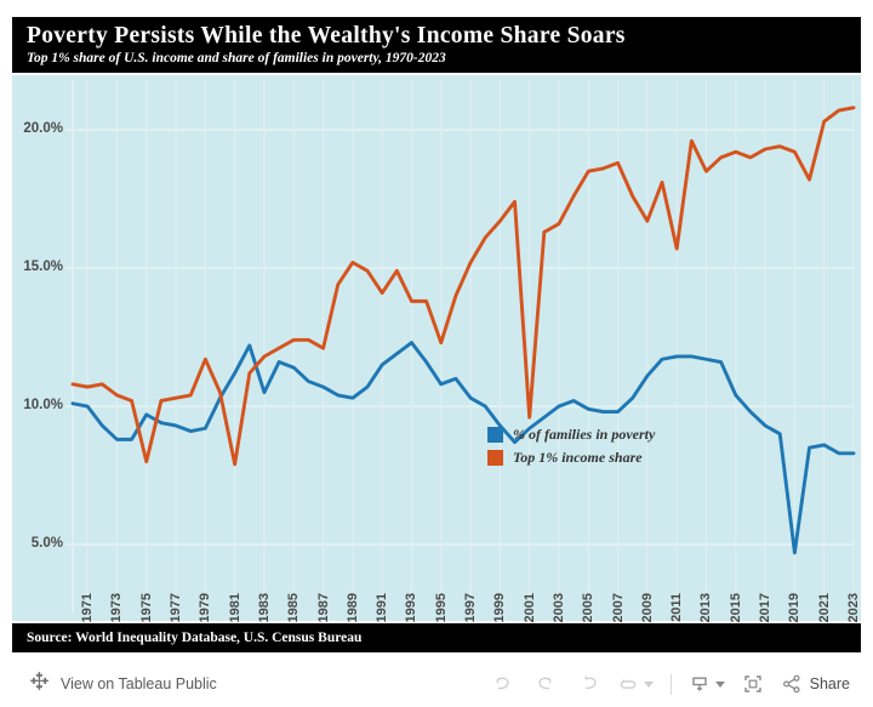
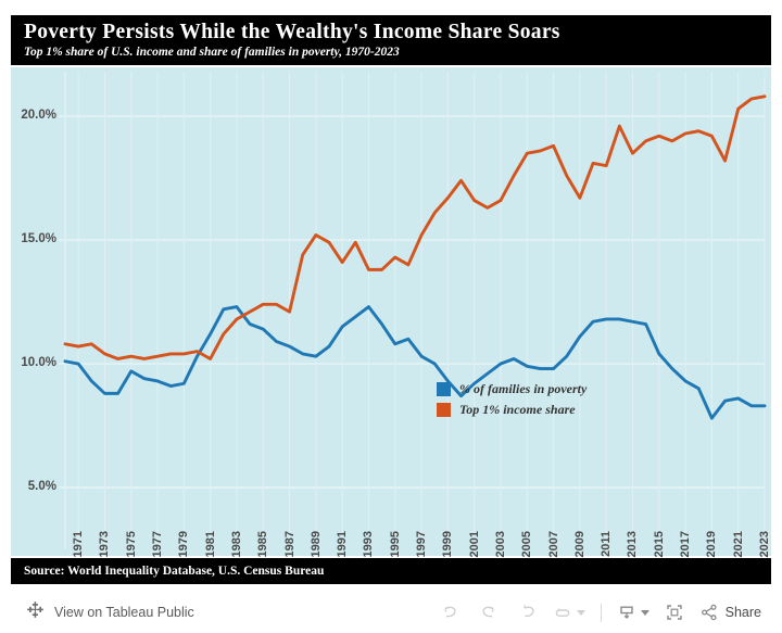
Top 1% income share/1975: 8.0% -> 10.3%
Top 1% income share/1979: 11.7% -> 10.4%
Top 1% income share/1981: 7.9% -> 10.2%
% of families in poverty/1983: 10.5% -> 12.3%
Top 1% income share/1995: 12.3% -> 14.3%
Top 1% income share/2001: 9.6% -> 16.6%
Top 1% income share/2011: 15.7% -> 18.0%
% of families in poverty/2019: 4.7% -> 7.8%
